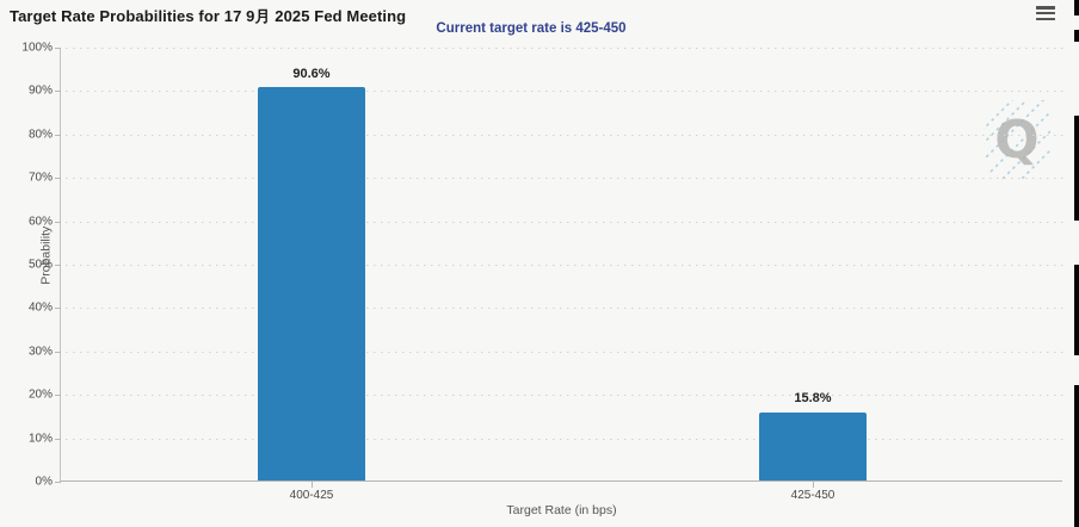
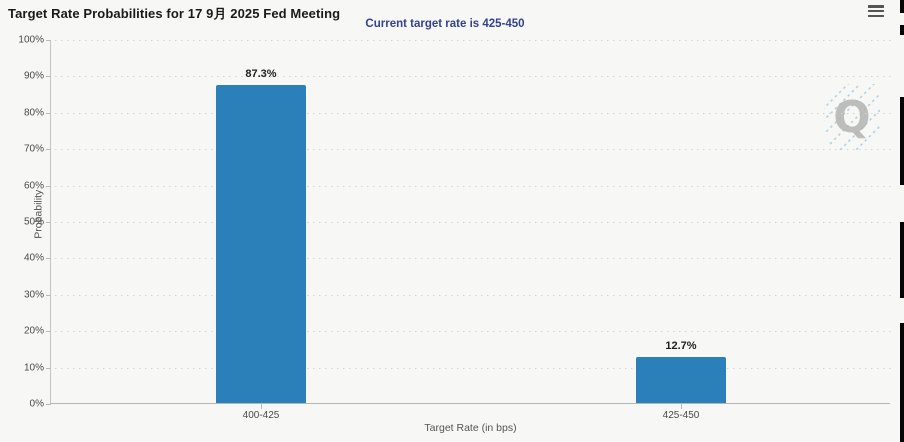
400-425: 90.6% -> 87.3%
425-450: 15.8% -> 12.7%
